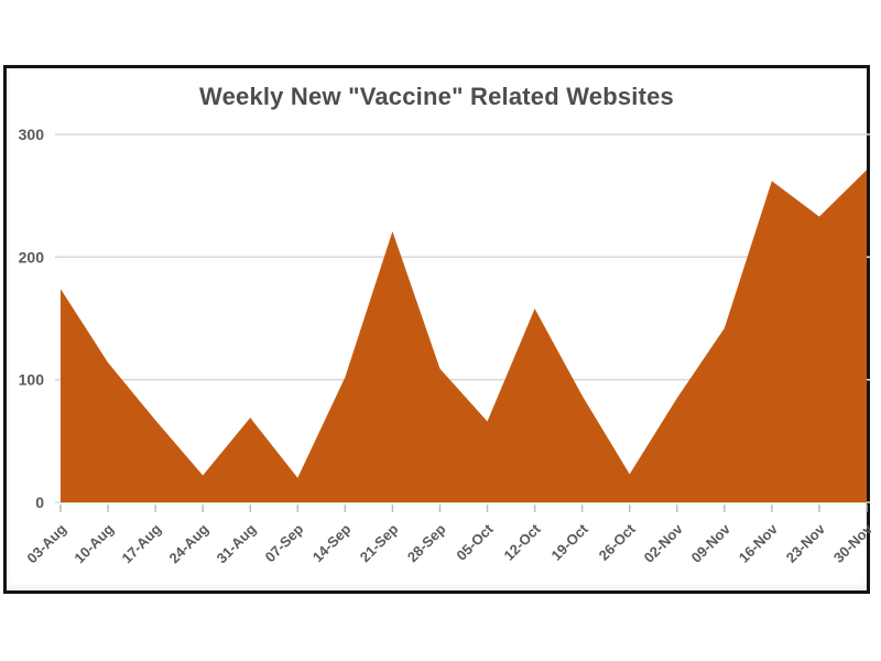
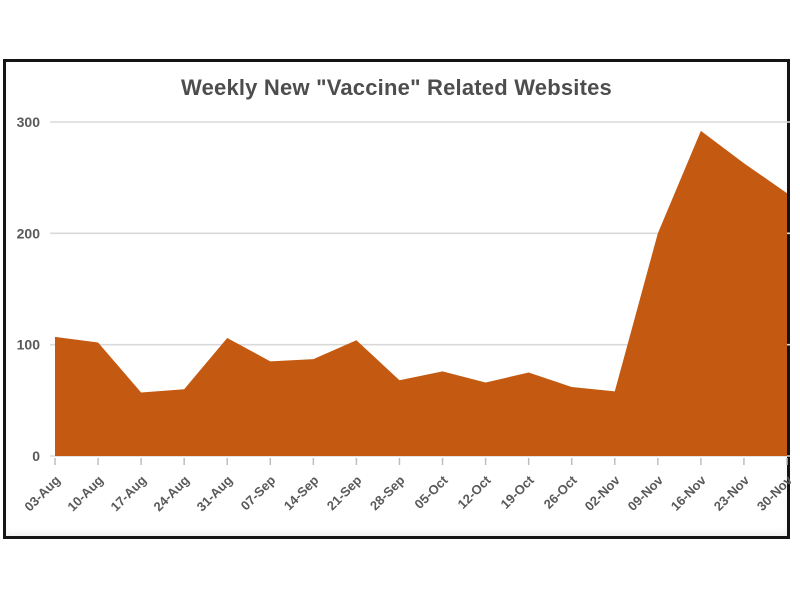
03-Aug: 174 -> 107
10-Aug: 114 -> 102
17-Aug: 67 -> 57
24-Aug: 22 -> 60
31-Aug: 69 -> 106
07-Sep: 20 -> 85
14-Sep: 102 -> 87
21-Sep: 221 -> 104
28-Sep: 109 -> 68
05-Oct: 66 -> 76
12-Oct: 158 -> 66
19-Oct: 87 -> 75
26-Oct: 23 -> 62
02-Nov: 85 -> 58
09-Nov: 142 -> 200
16-Nov: 262 -> 292
23-Nov: 233 -> 263
30-Nov: 271 -> 236
